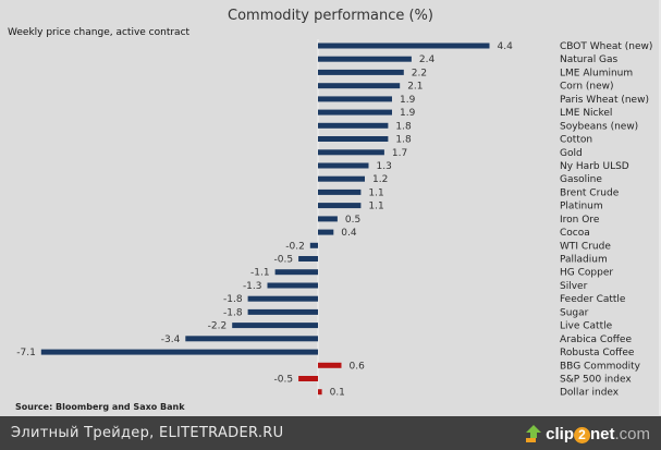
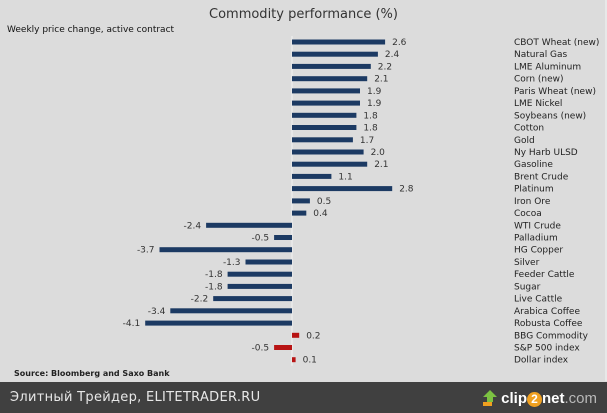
CBOT Wheat (new): 4.4 -> 2.6
Ny Harb ULSD: 1.3 -> 2.0
Gasoline: 1.2 -> 2.1
Platinum: 1.1 -> 2.8
WTI Crude: -0.2 -> -2.4
HG Copper: -1.1 -> -3.7
Robusta Coffee: -7.1 -> -4.1
BBG Commodity: 0.6 -> 0.2
